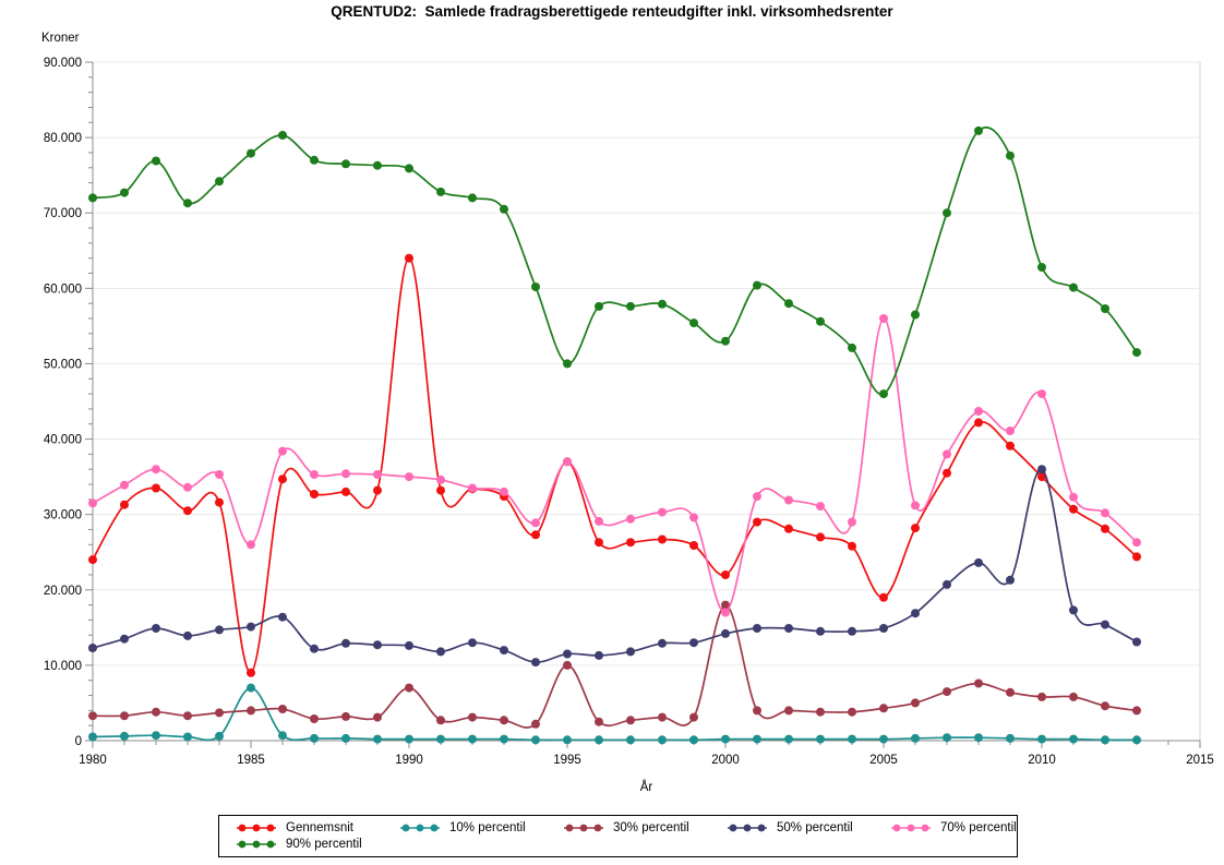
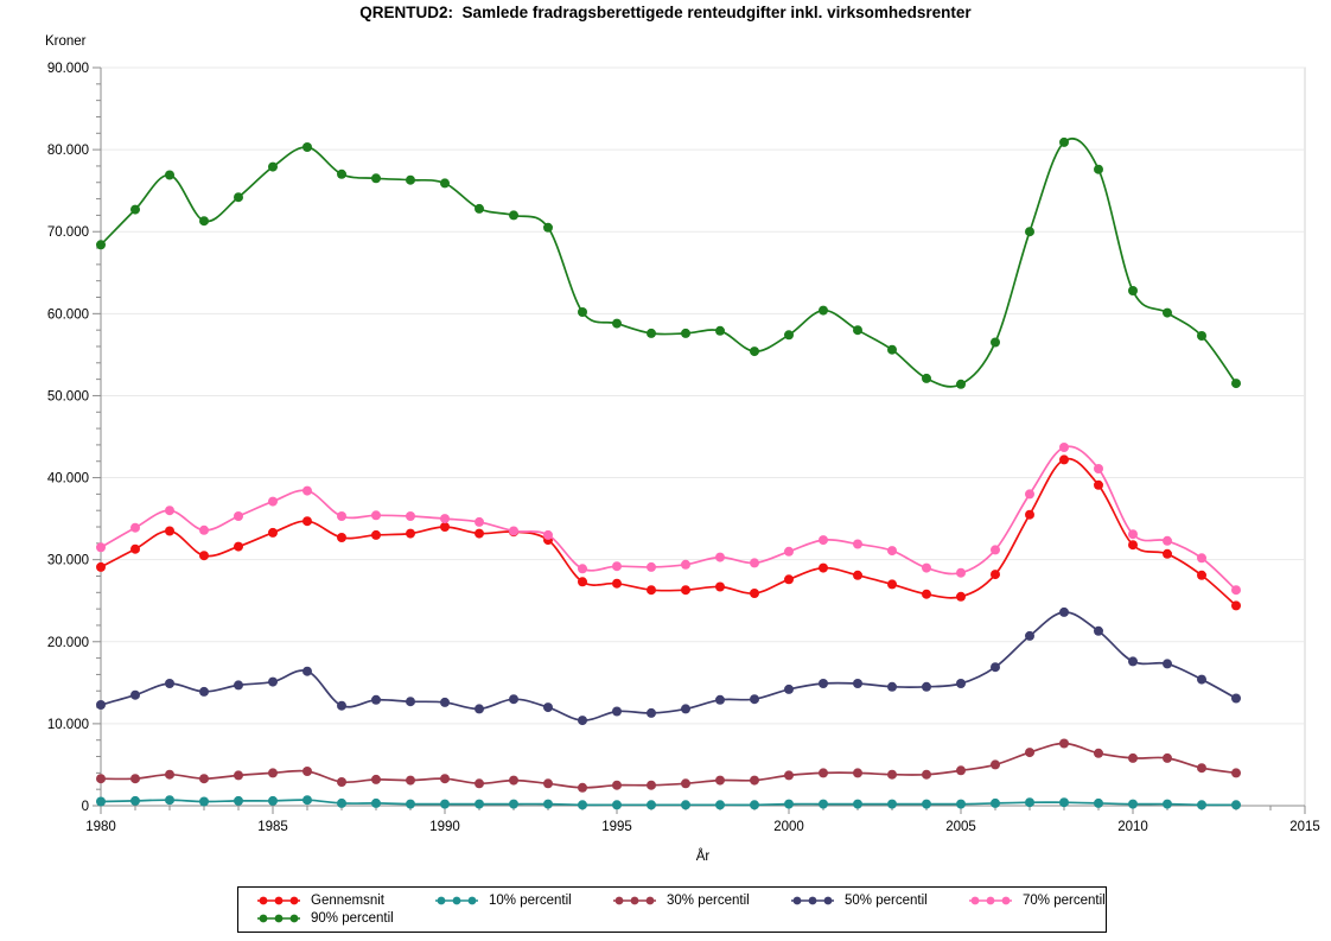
Gennemsnit/1980: 24000 -> 29000
90% percentil/1980: 72000 -> 68000
Gennemsnit/1985: 9000 -> 33000
10% percentil/1985: 7000 -> 1000
70% percentil/1985: 26000 -> 37000
Gennemsnit/1990: 64000 -> 34000
30% percentil/1990: 7000 -> 3000
Gennemsnit/1995: 37000 -> 27000
30% percentil/1995: 10000 -> 2000
70% percentil/1995: 37000 -> 29000
90% percentil/1995: 50000 -> 59000
Gennemsnit/2000: 22000 -> 28000
30% percentil/2000: 18000 -> 4000
70% percentil/2000: 17000 -> 31000
90% percentil/2000: 53000 -> 57000
Gennemsnit/2005: 19000 -> 26000
70% percentil/2005: 56000 -> 28000
90% percentil/2005: 46000 -> 51000
Gennemsnit/2010: 35000 -> 32000
50% percentil/2010: 36000 -> 18000
70% percentil/2010: 46000 -> 33000
